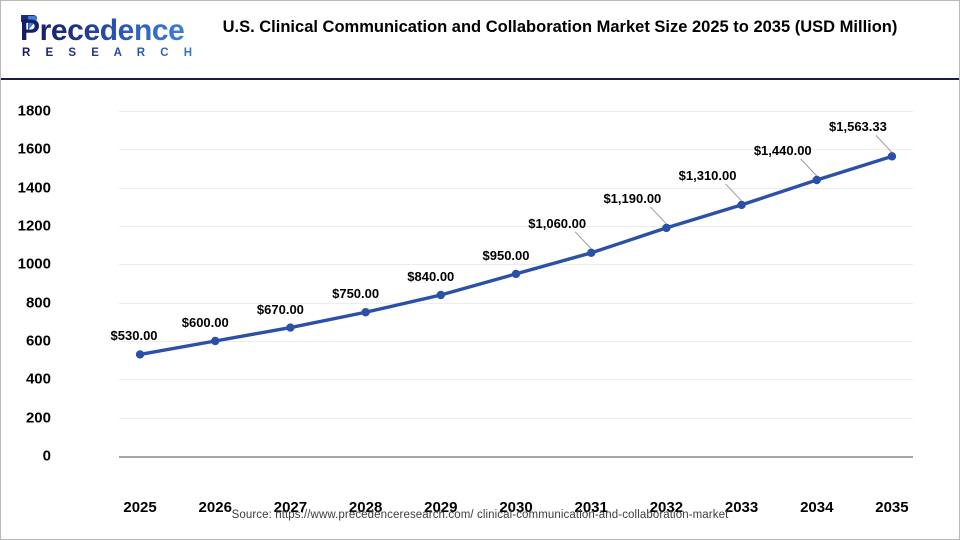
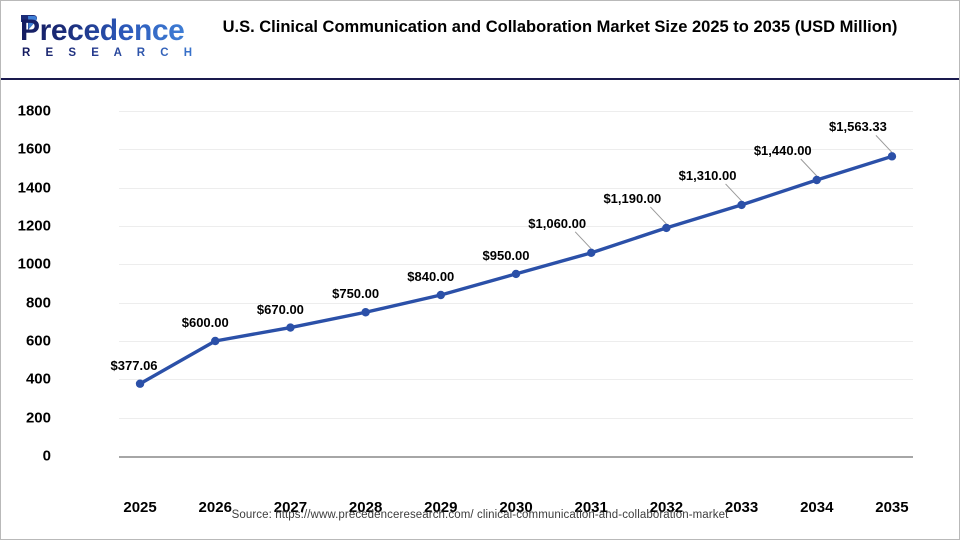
2025: $530.00 -> $377.06
